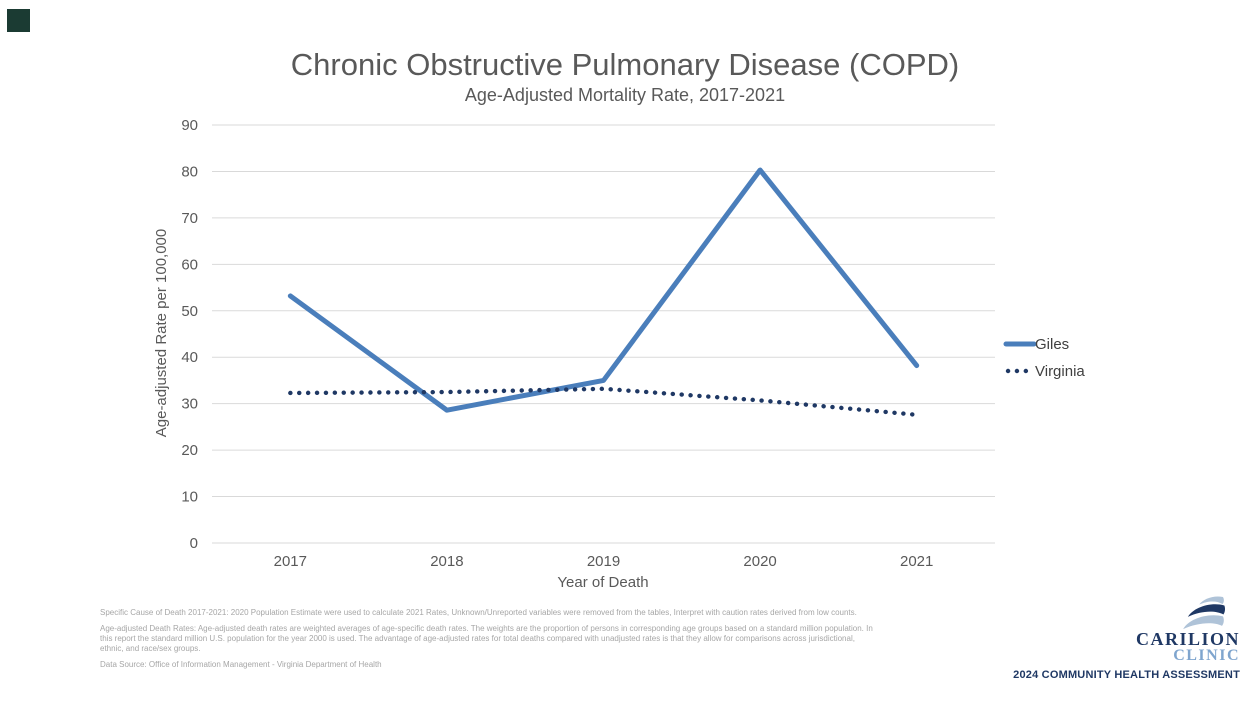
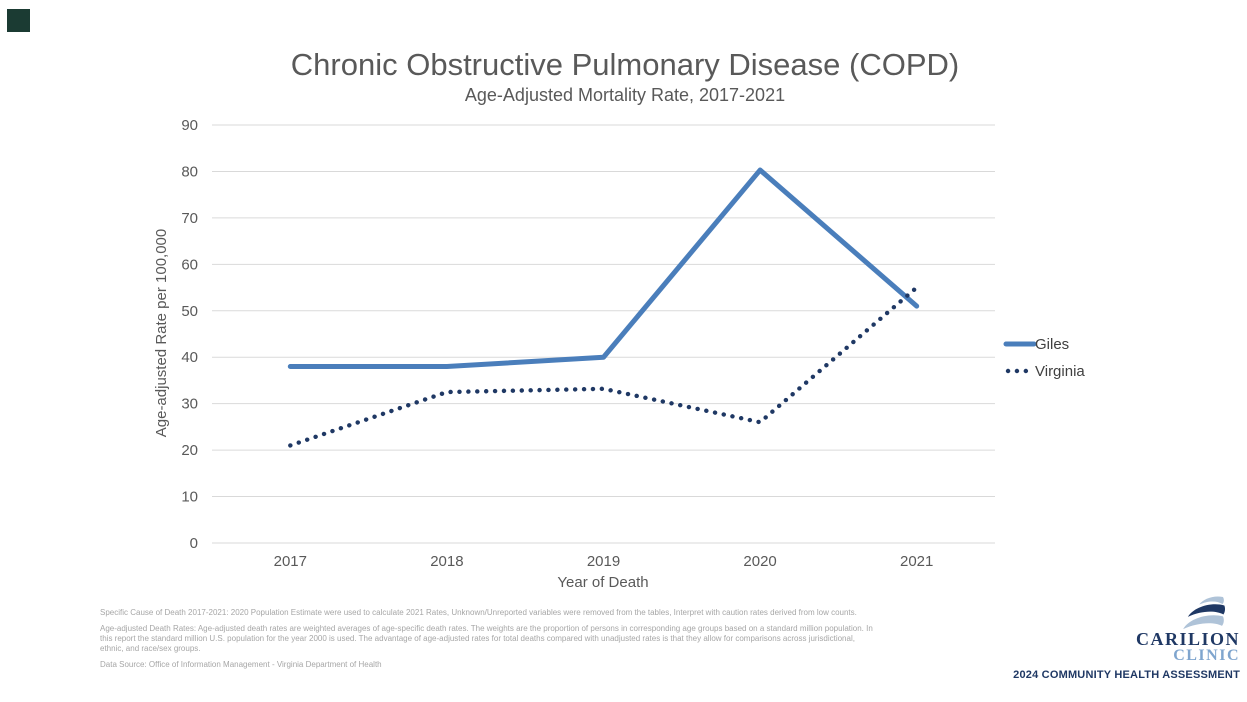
Giles/2017: 53 -> 38
Virginia/2017: 32 -> 21
Giles/2018: 29 -> 38
Giles/2019: 35 -> 40
Virginia/2020: 31 -> 26
Giles/2021: 38 -> 51
Virginia/2021: 28 -> 55
